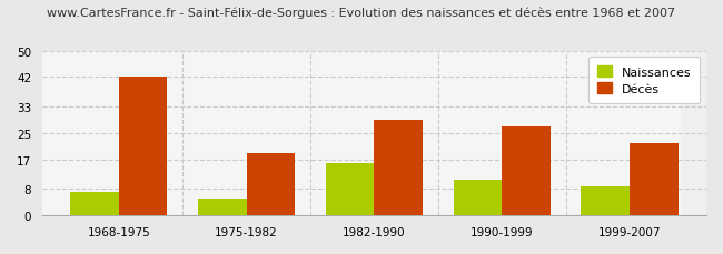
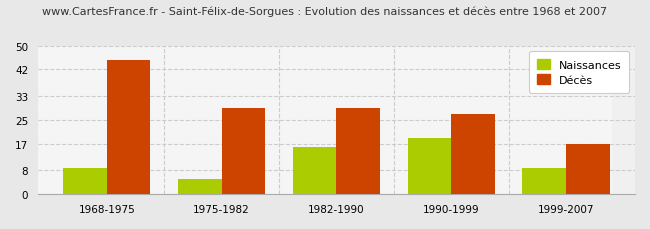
Naissances/1968-1975: 7 -> 9
Décès/1968-1975: 42 -> 45
Décès/1975-1982: 19 -> 29
Naissances/1990-1999: 11 -> 19
Décès/1999-2007: 22 -> 17
